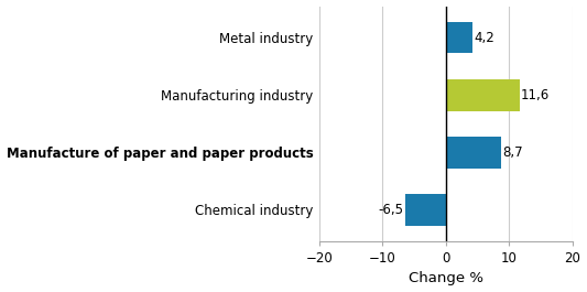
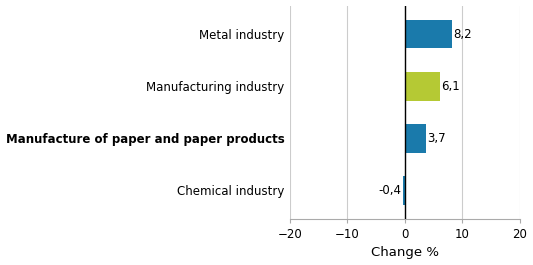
Metal industry: 4,2 -> 8,2
Manufacturing industry: 11,6 -> 6,1
Manufacture of paper and paper products: 8,7 -> 3,7
Chemical industry: -6,5 -> -0,4
